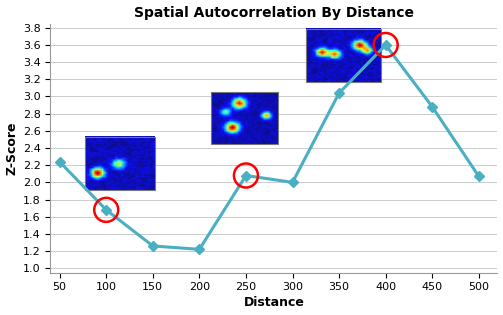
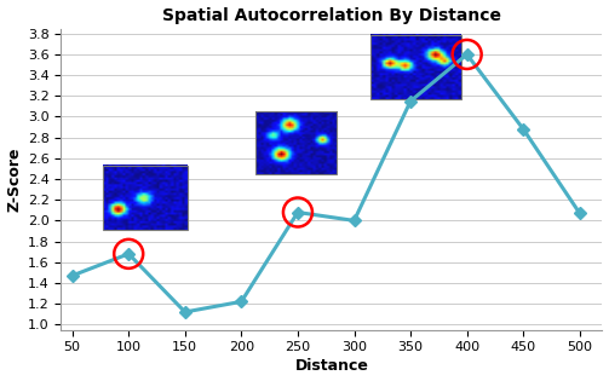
50: 2.24 -> 1.47
150: 1.26 -> 1.12
350: 3.04 -> 3.15
